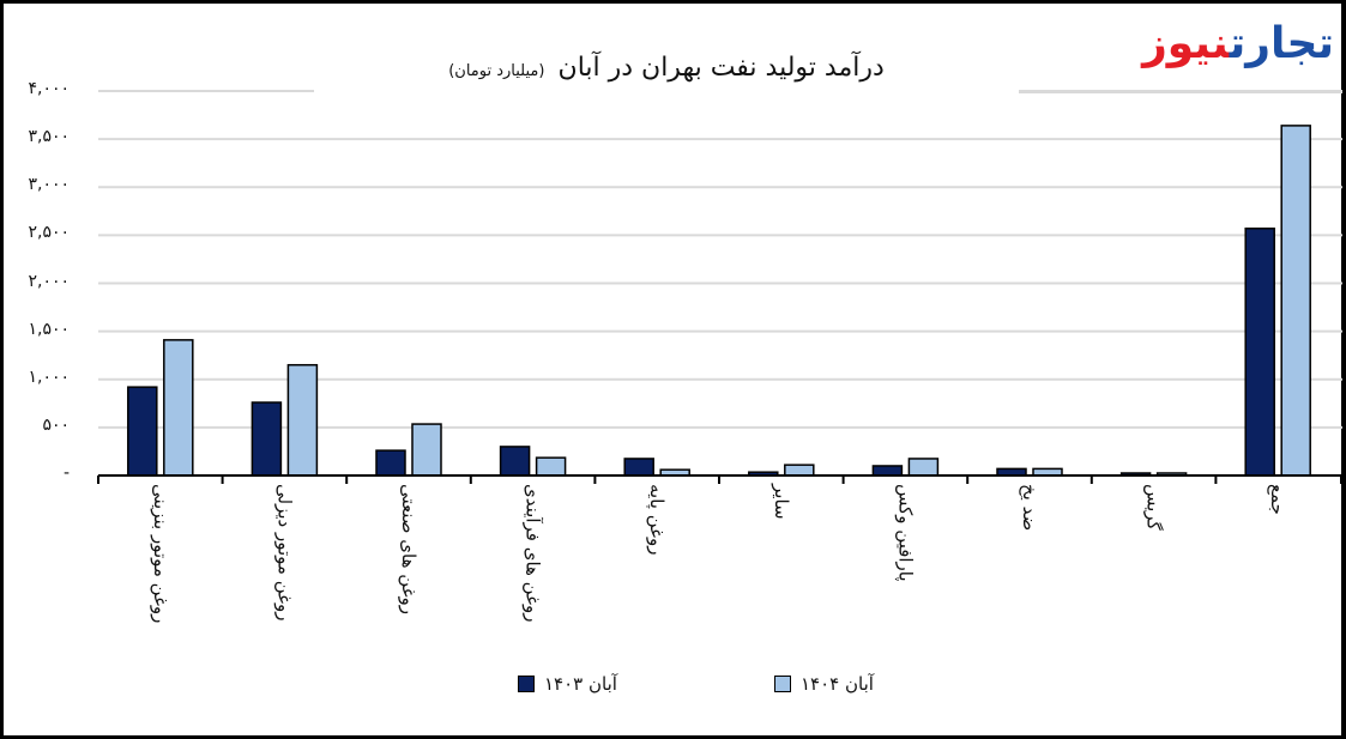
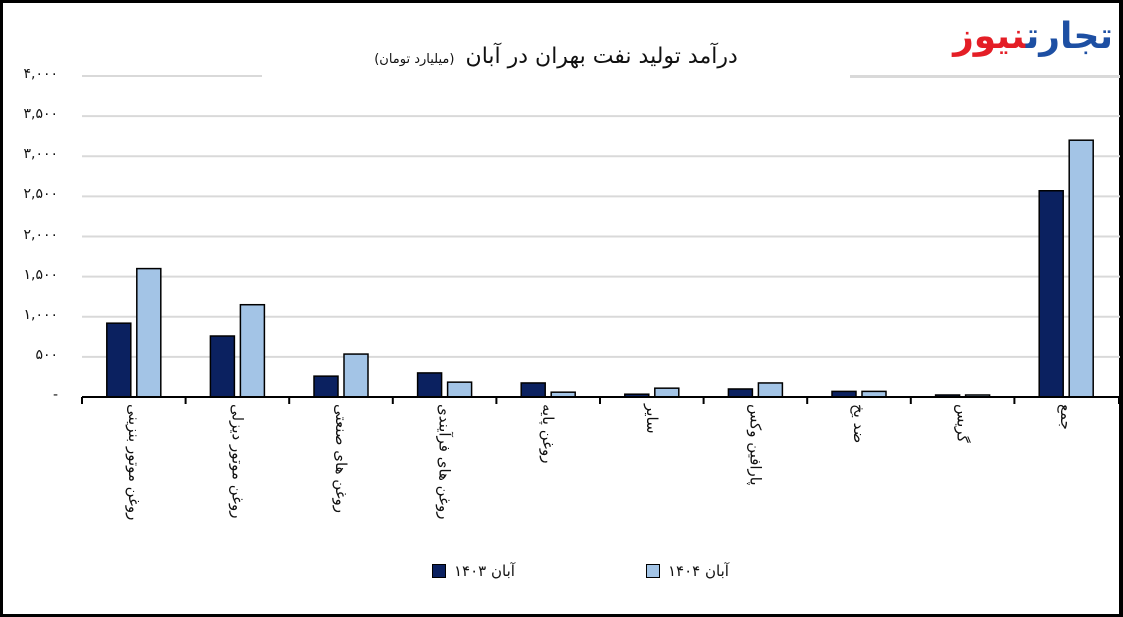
آبان ۱۴۰۴/روغن موتور بنزینی: 1400 -> 1600
آبان ۱۴۰۴/جمع: 3600 -> 3200
